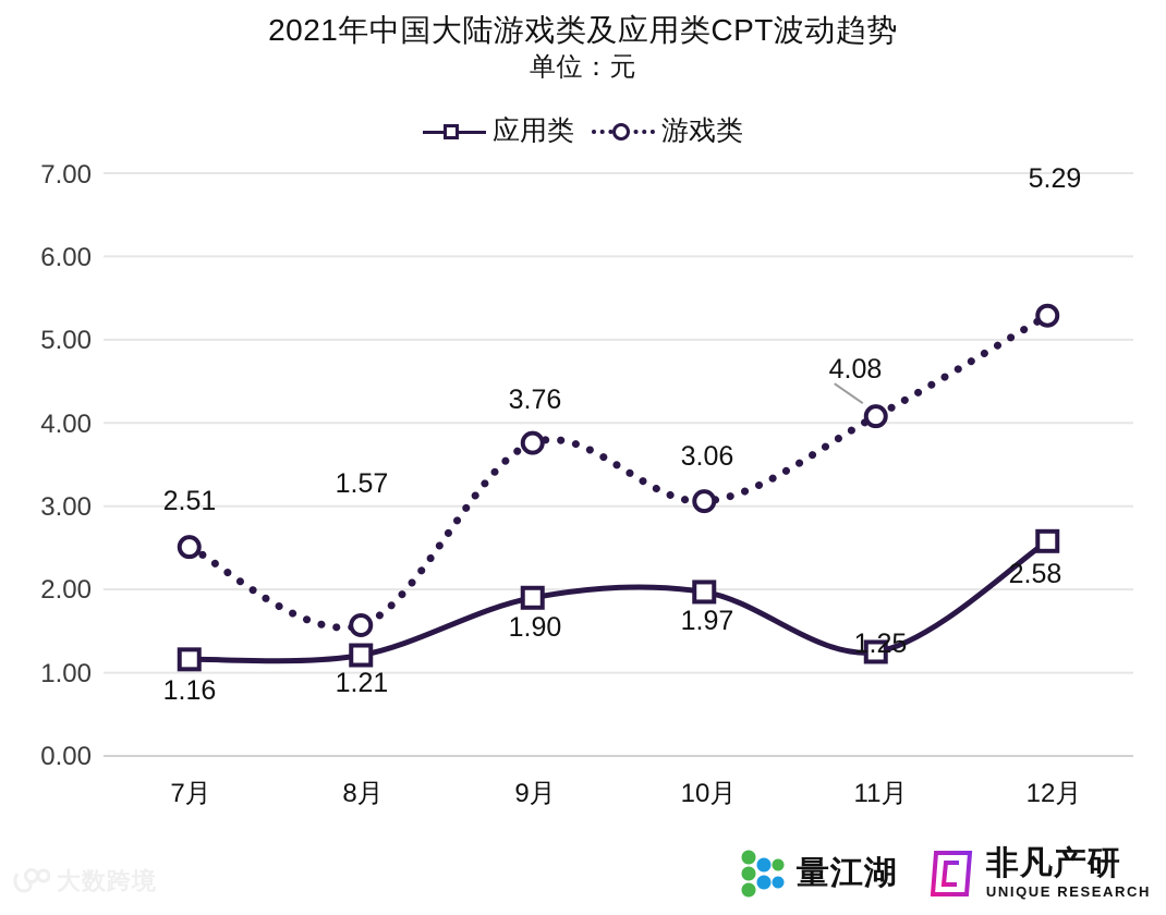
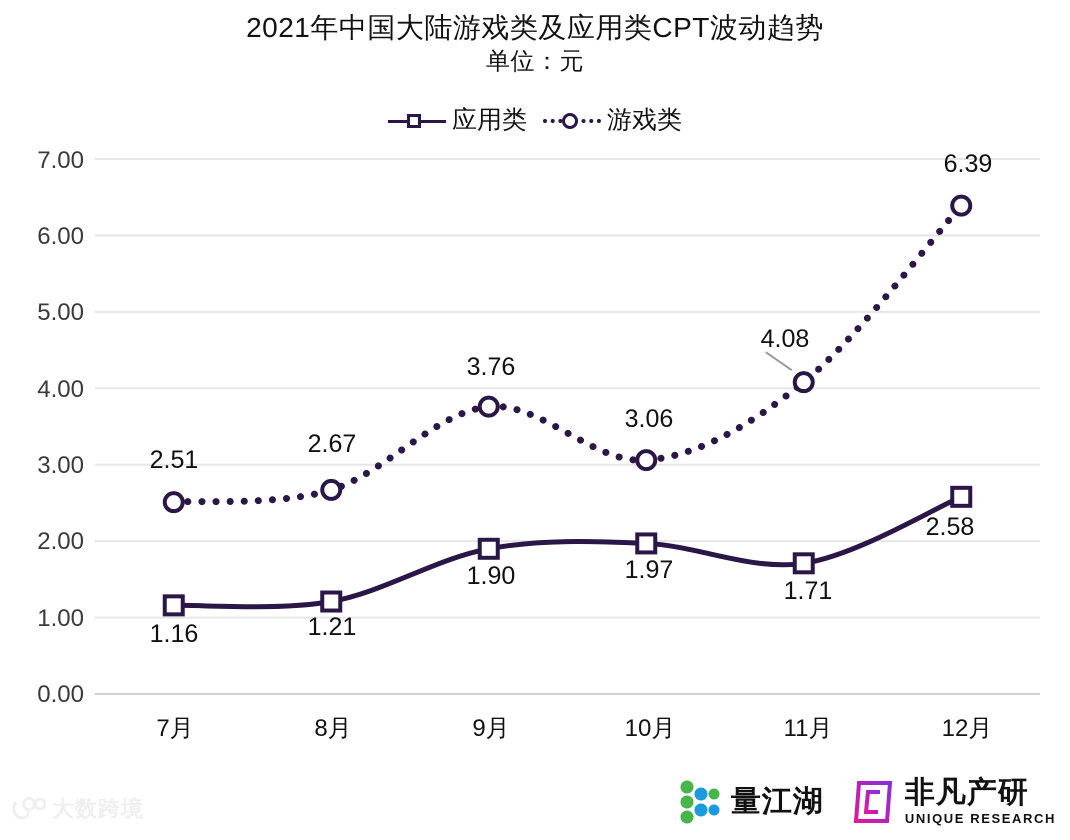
游戏类/8月: 1.57 -> 2.67
应用类/11月: 1.25 -> 1.71
游戏类/12月: 5.29 -> 6.39
